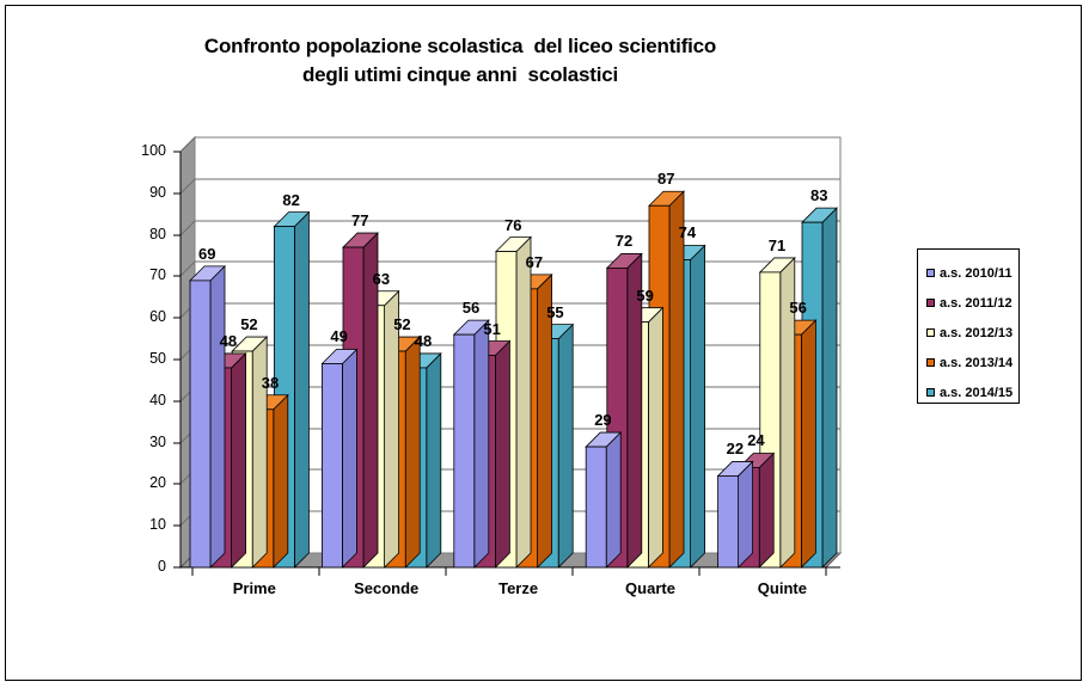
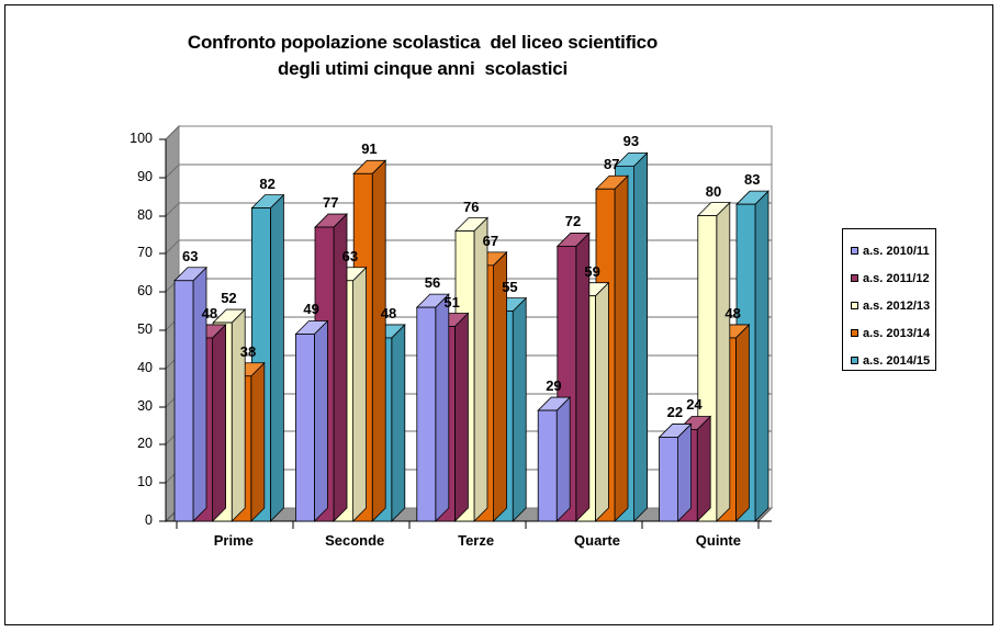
a.s. 2010/11/Prime: 69 -> 63
a.s. 2013/14/Seconde: 52 -> 91
a.s. 2014/15/Quarte: 74 -> 93
a.s. 2012/13/Quinte: 71 -> 80
a.s. 2013/14/Quinte: 56 -> 48
